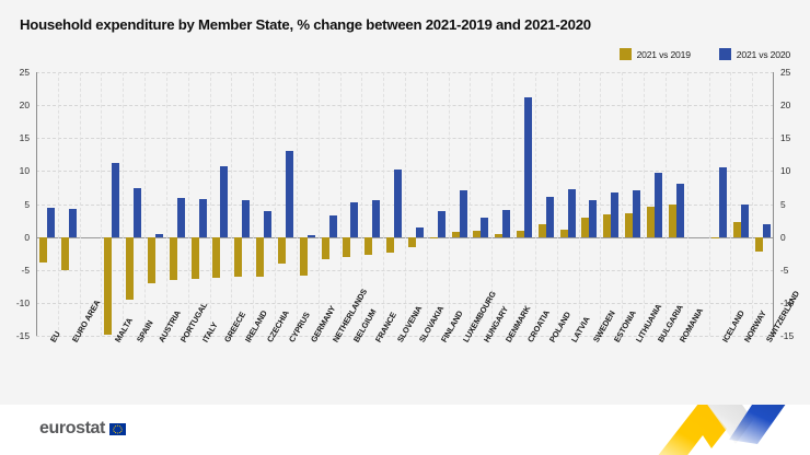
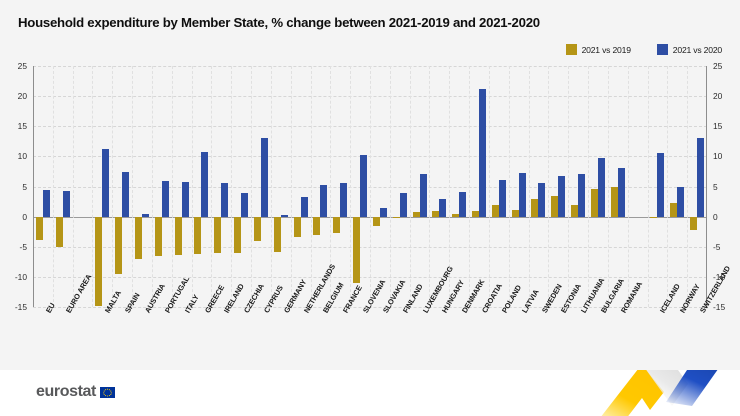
2021 vs 2019/SLOVENIA: -2 -> -11
2021 vs 2019/LITHUANIA: 4 -> 2
2021 vs 2020/SWITZERLAND: 2 -> 13
